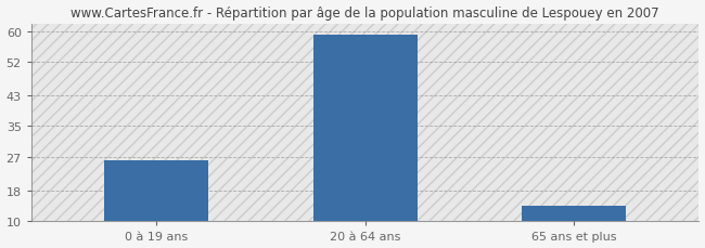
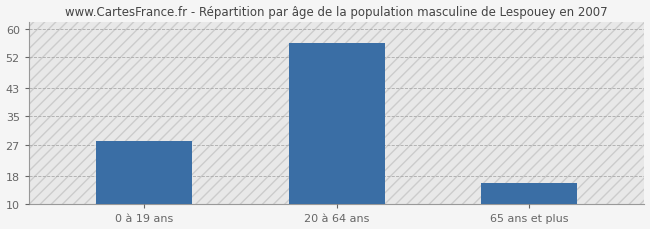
0 à 19 ans: 26 -> 28
20 à 64 ans: 59 -> 56
65 ans et plus: 14 -> 16
